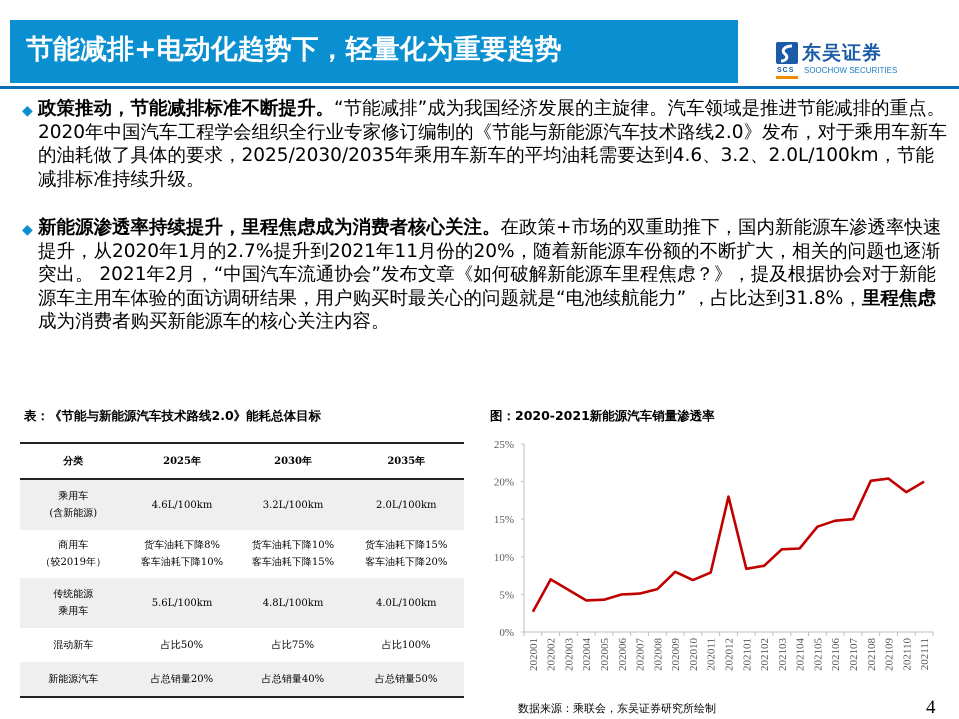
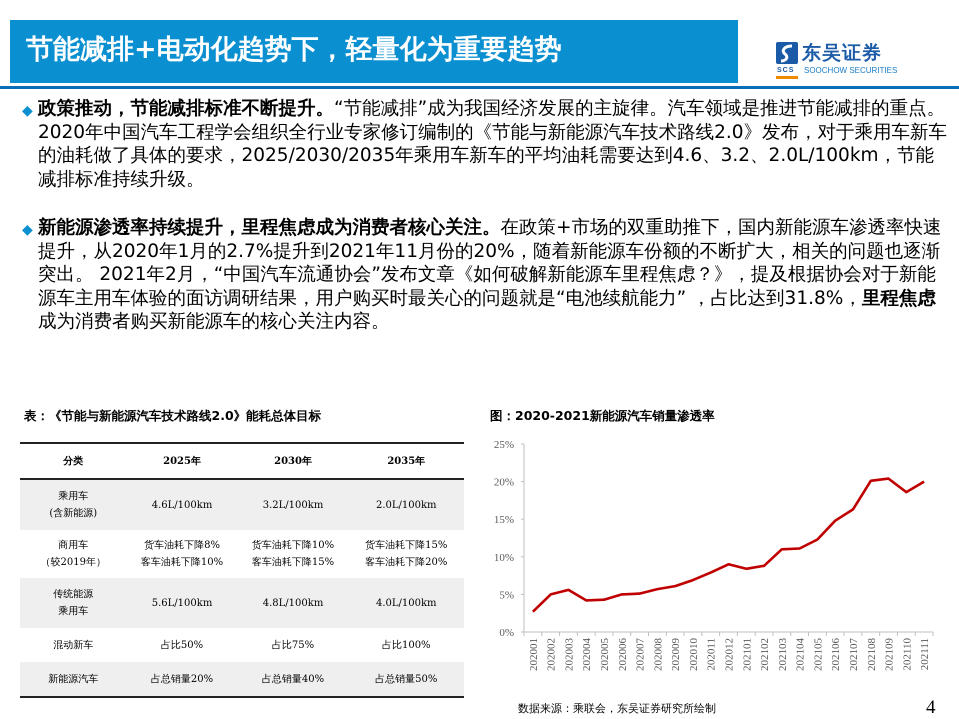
202002: 7% -> 5%
202009: 8% -> 6%
202012: 18% -> 9%
202105: 14% -> 12%
202107: 15% -> 16%
